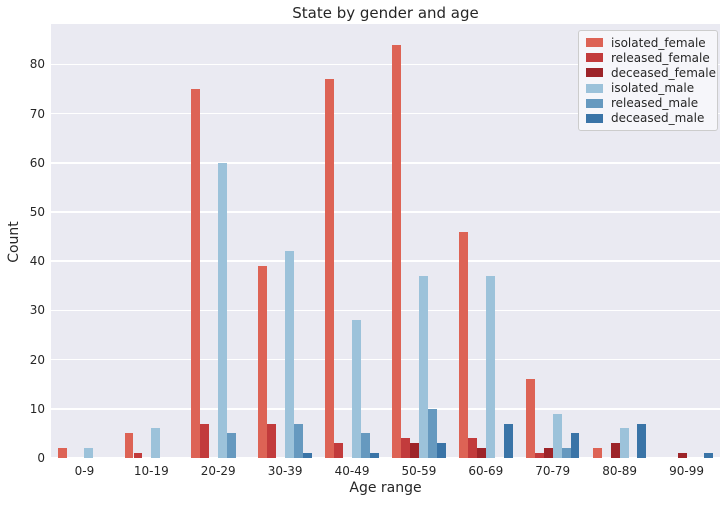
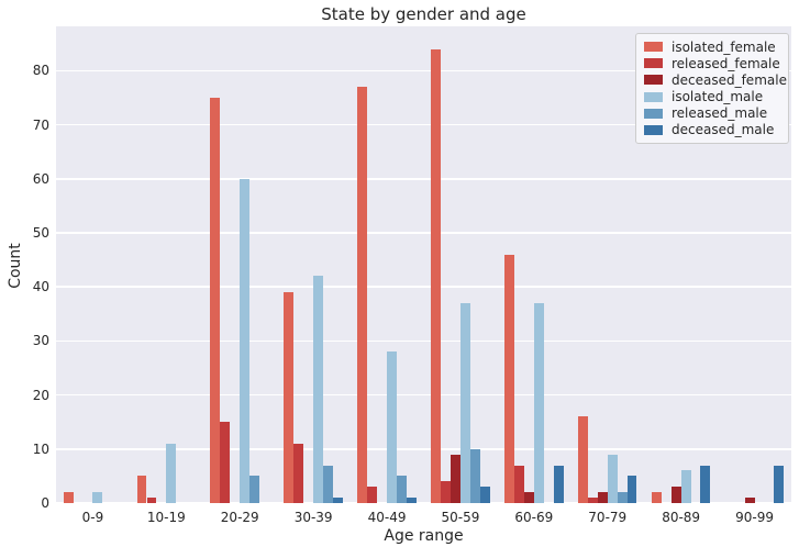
isolated_male/10-19: 6 -> 11
released_female/20-29: 7 -> 15
released_female/30-39: 7 -> 11
deceased_female/50-59: 3 -> 9
released_female/60-69: 4 -> 7
deceased_male/90-99: 1 -> 7
